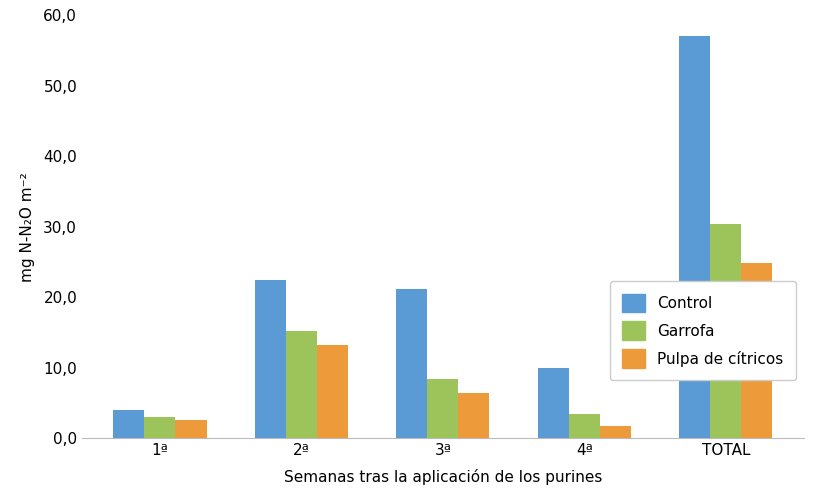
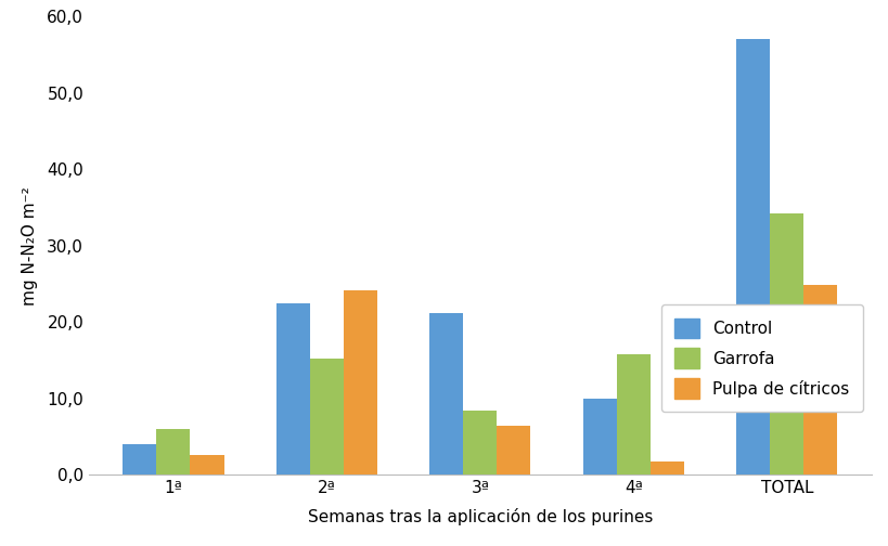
Garrofa/1ª: 3,0 -> 6,0
Pulpa de cítricos/2ª: 13,3 -> 24,2
Garrofa/4ª: 3,5 -> 15,8
Garrofa/TOTAL: 30,4 -> 34,2
